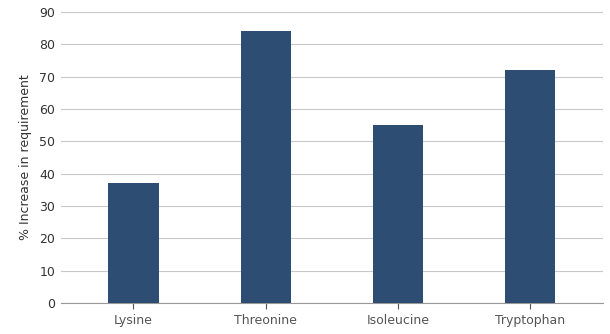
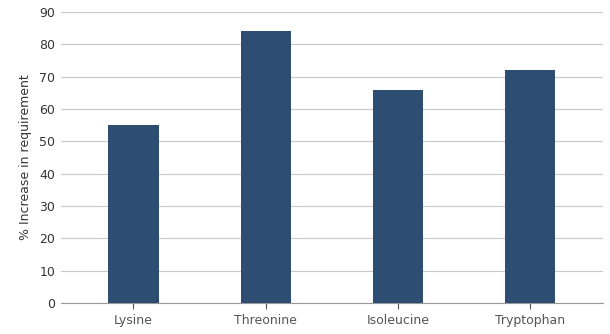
Lysine: 37 -> 55
Isoleucine: 55 -> 66
